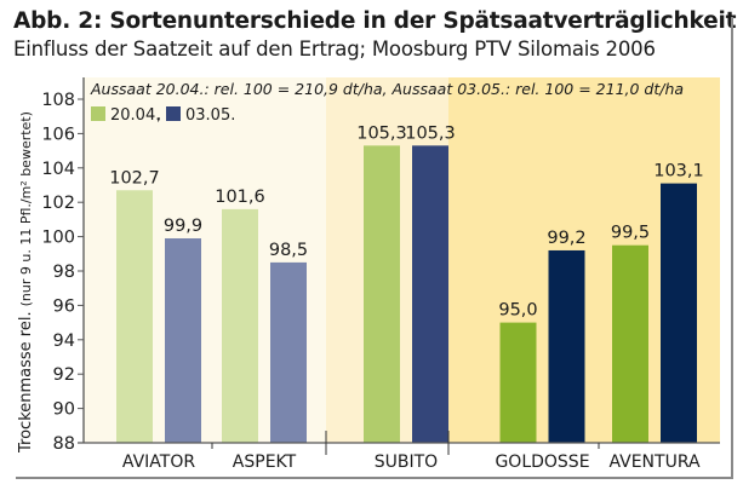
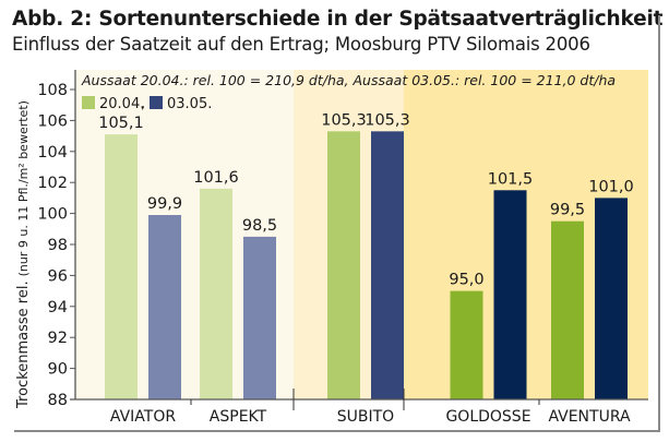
20.04./AVIATOR: 102,7 -> 105,1
03.05./GOLDOSSE: 99,2 -> 101,5
03.05./AVENTURA: 103,1 -> 101,0
